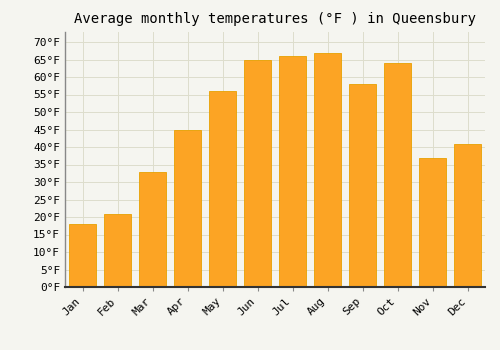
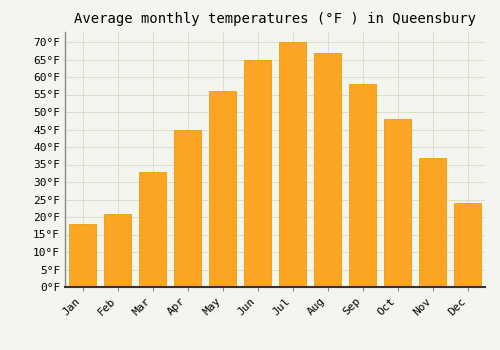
Jul: 66°F -> 70°F
Oct: 64°F -> 48°F
Dec: 41°F -> 24°F
